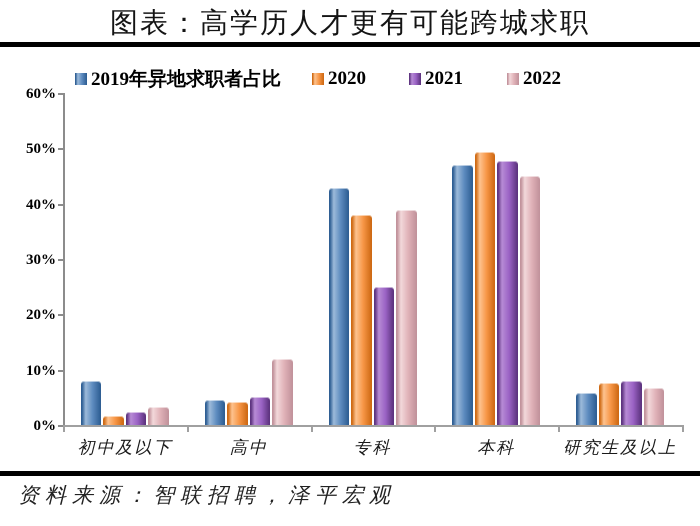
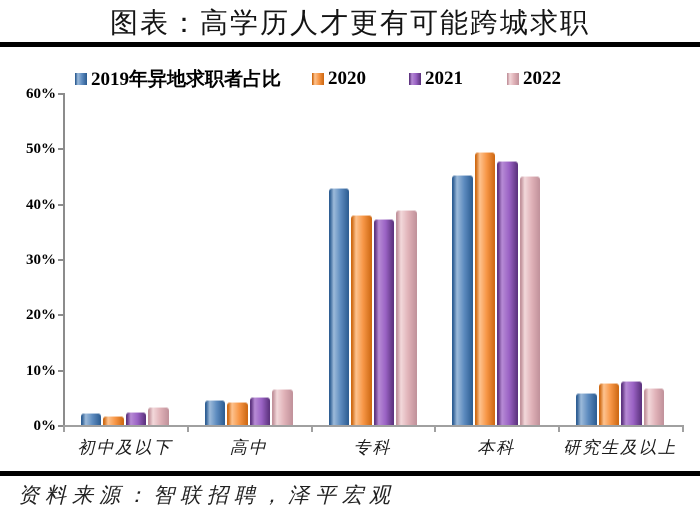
2019年异地求职者占比/初中及以下: 8% -> 2%
2022/高中: 12% -> 6%
2021/专科: 25% -> 37%
2019年异地求职者占比/本科: 47% -> 45%
